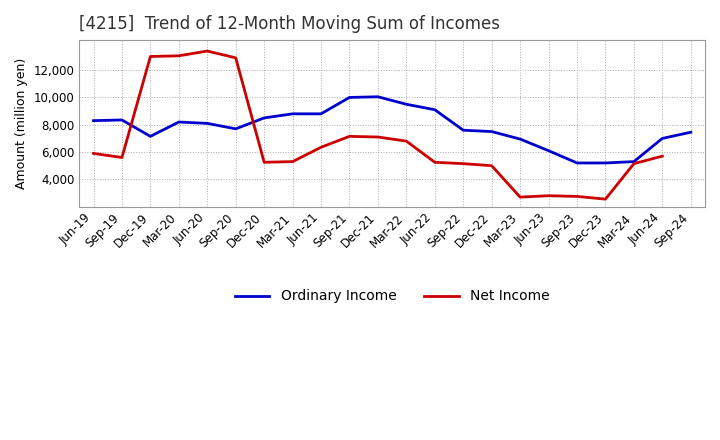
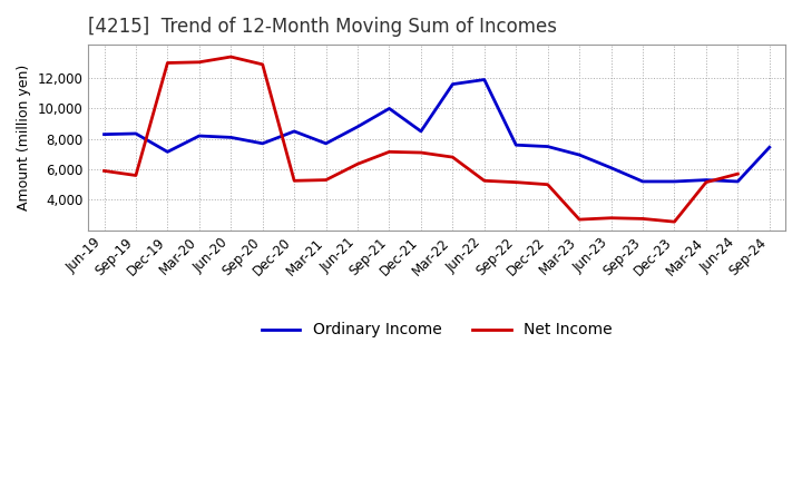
Ordinary Income/Mar-21: 8,800 -> 7,700
Ordinary Income/Dec-21: 10,000 -> 8,500
Ordinary Income/Mar-22: 9,500 -> 11,600
Ordinary Income/Jun-22: 9,100 -> 11,900
Ordinary Income/Jun-24: 7,000 -> 5,200
